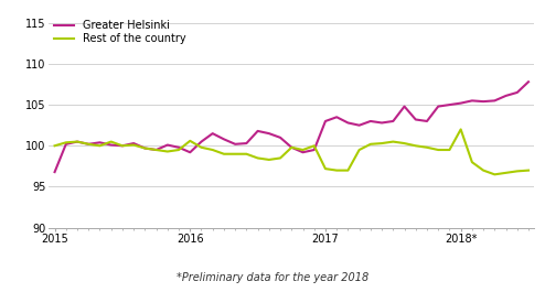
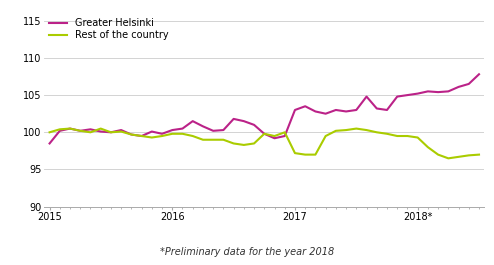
Greater Helsinki/2015: 96.8 -> 98.5
Greater Helsinki/2016: 99.2 -> 100.3
Rest of the country/2016: 100.6 -> 99.8
Rest of the country/2018*: 102.0 -> 99.3
